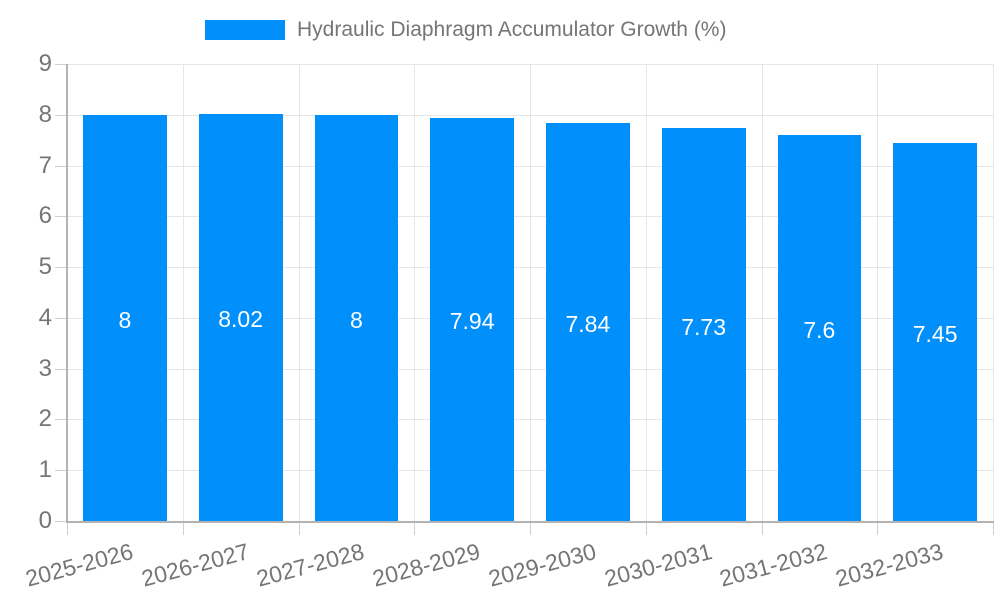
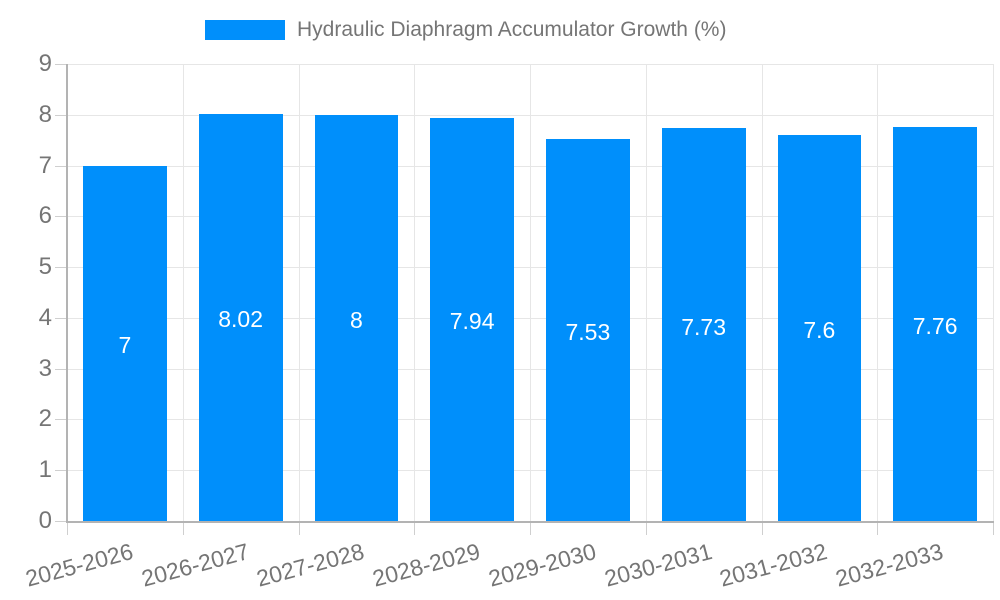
2025-2026: 8 -> 7
2029-2030: 7.84 -> 7.53
2032-2033: 7.45 -> 7.76
